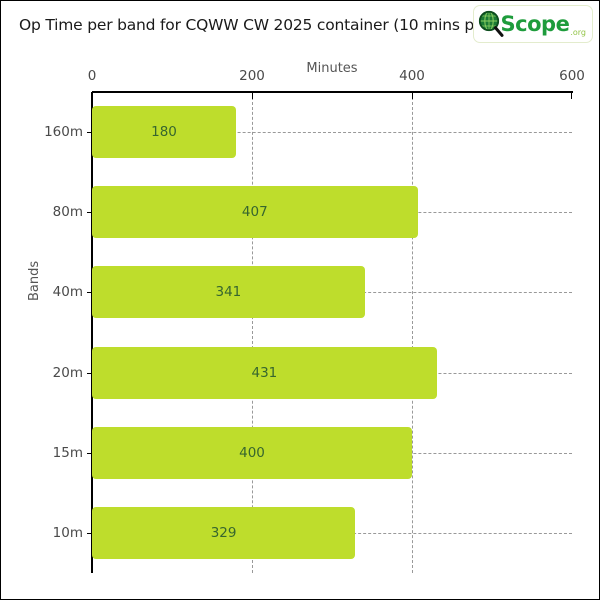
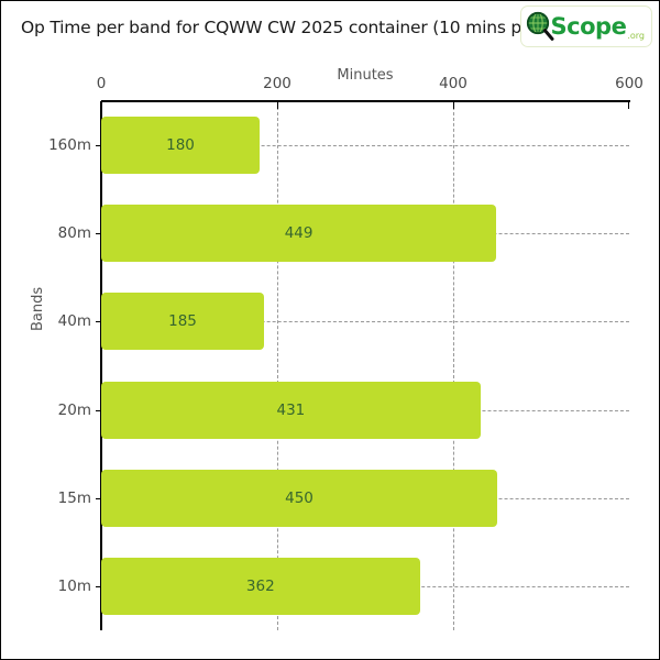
80m: 407 -> 449
40m: 341 -> 185
15m: 400 -> 450
10m: 329 -> 362
